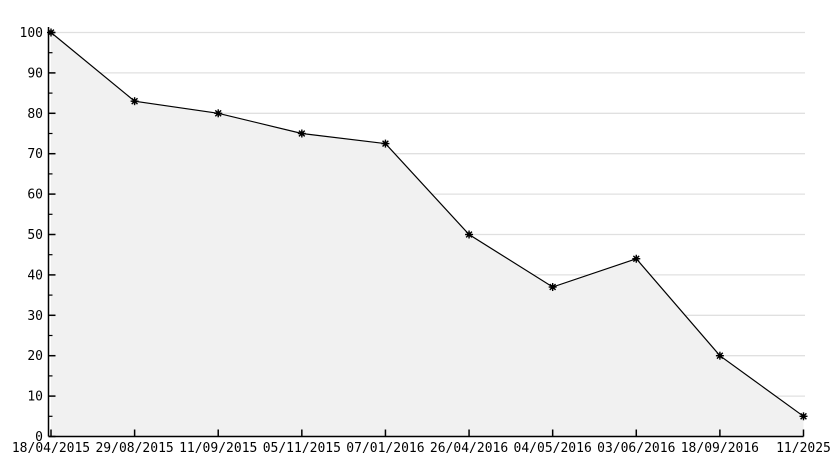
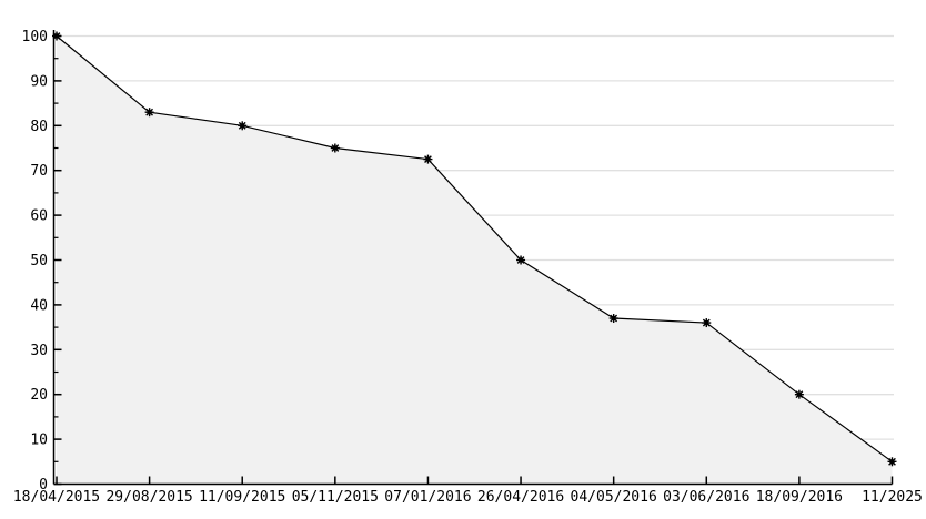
03/06/2016: 44 -> 36
